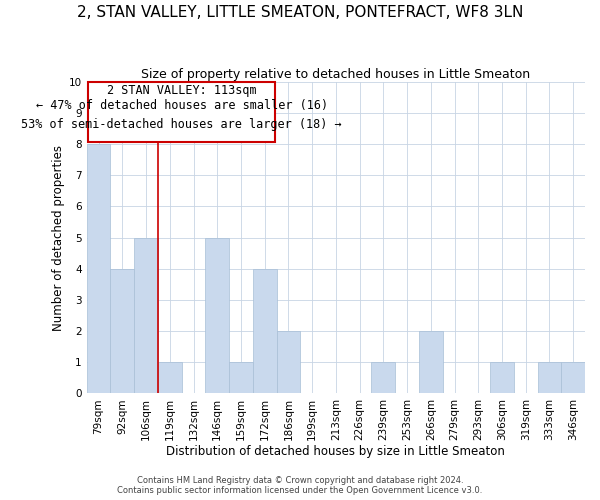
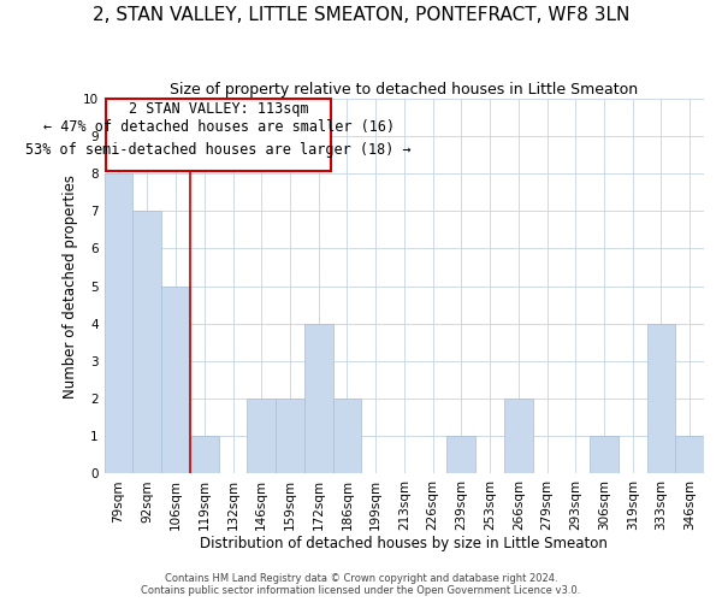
92sqm: 4 -> 7
146sqm: 5 -> 2
159sqm: 1 -> 2
333sqm: 1 -> 4
